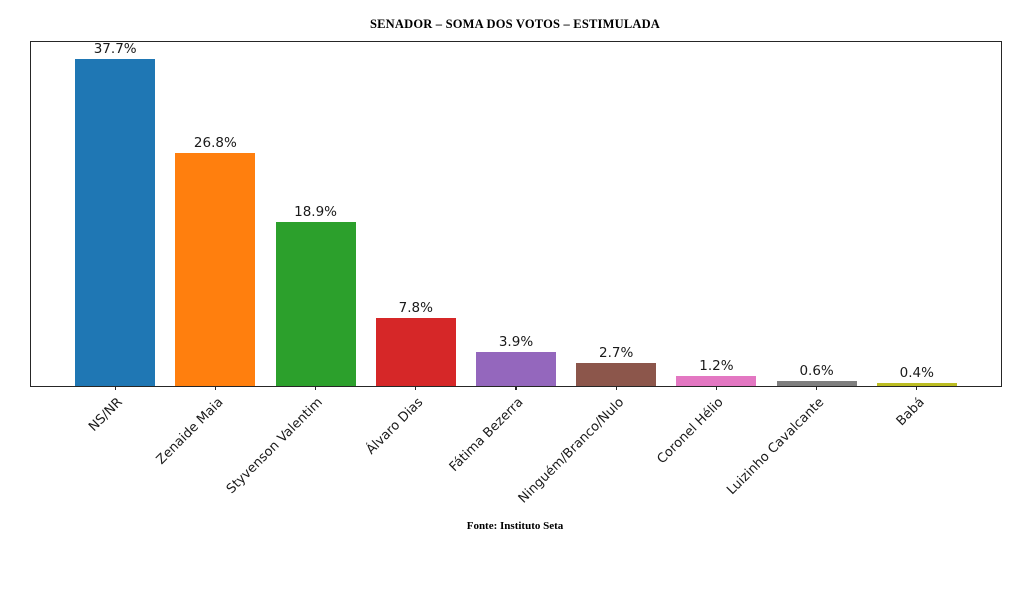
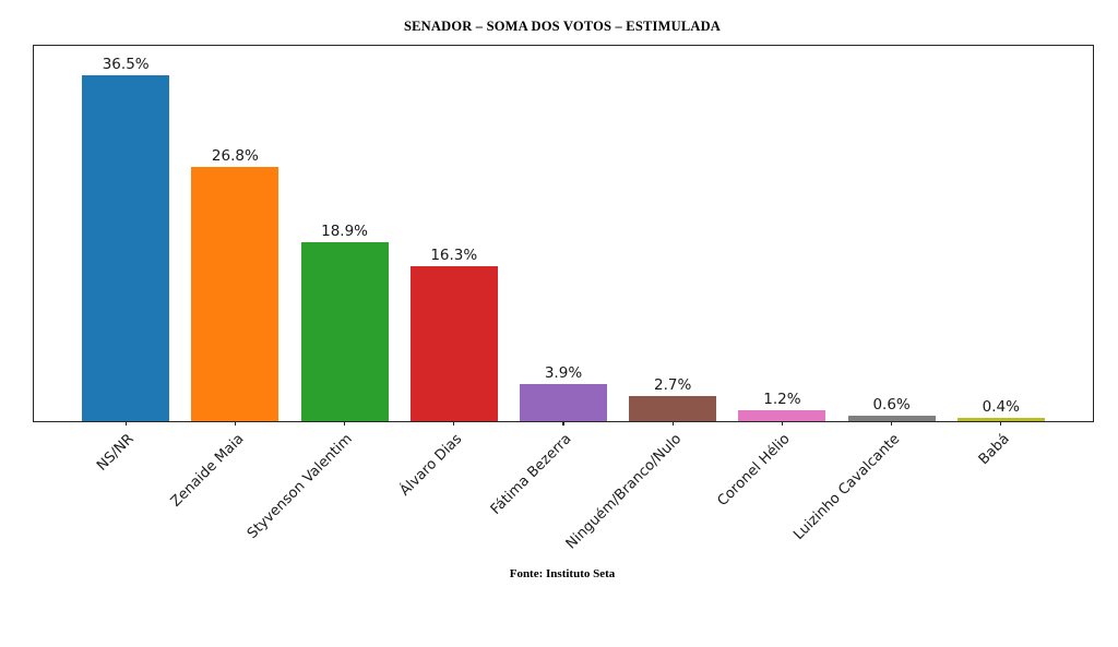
NS/NR: 37.7% -> 36.5%
Álvaro Dias: 7.8% -> 16.3%
